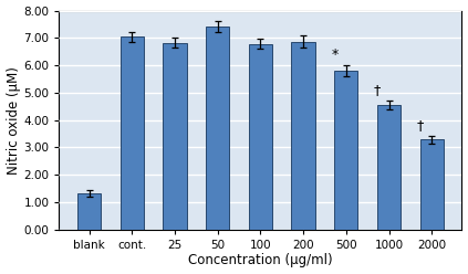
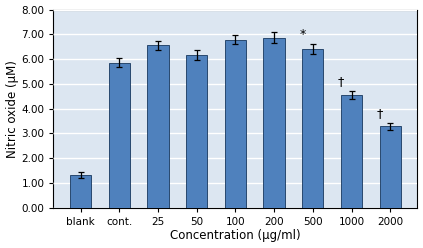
cont.: 7.05 -> 5.85
25: 6.83 -> 6.55
50: 7.43 -> 6.15
500: 5.79 -> 6.40
